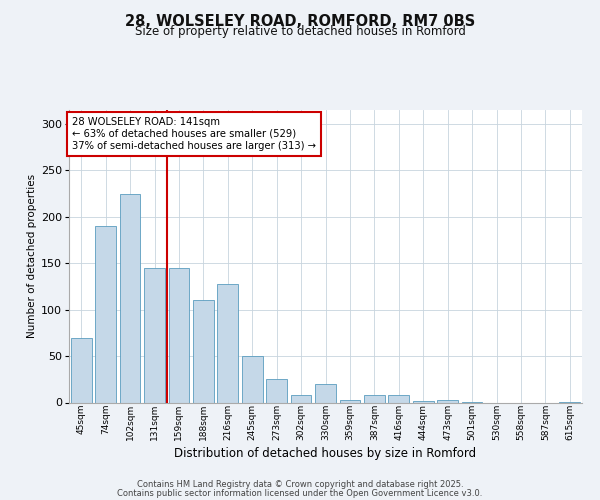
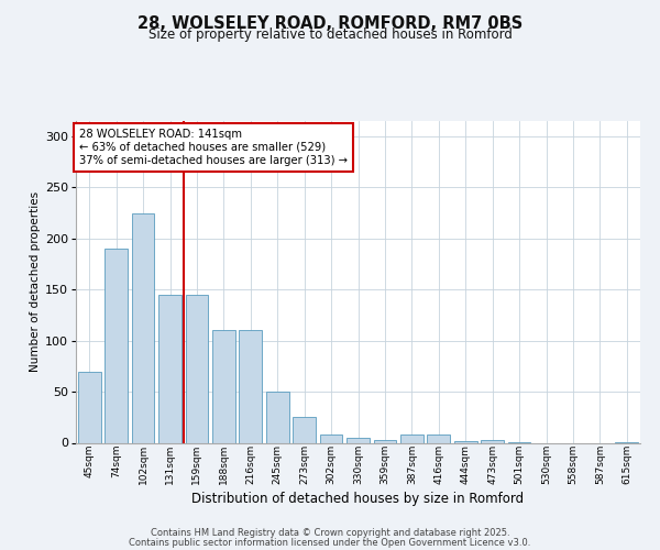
216sqm: 128 -> 110
330sqm: 20 -> 5
